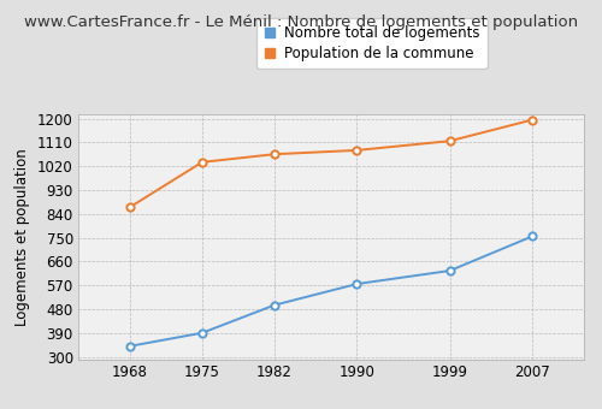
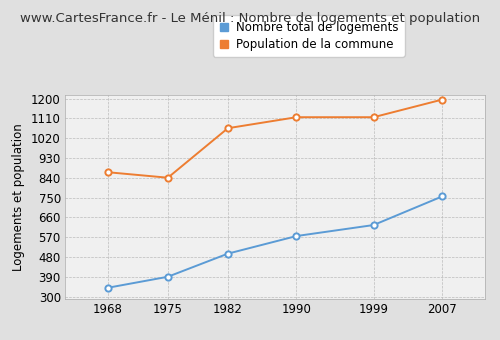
Population de la commune/1975: 1035 -> 840
Population de la commune/1990: 1080 -> 1115
